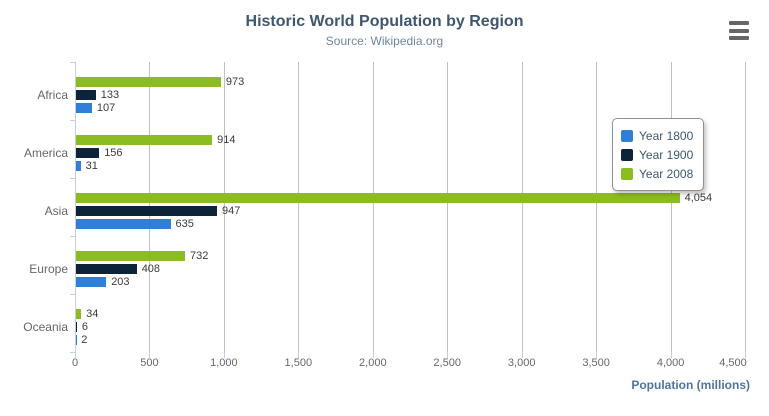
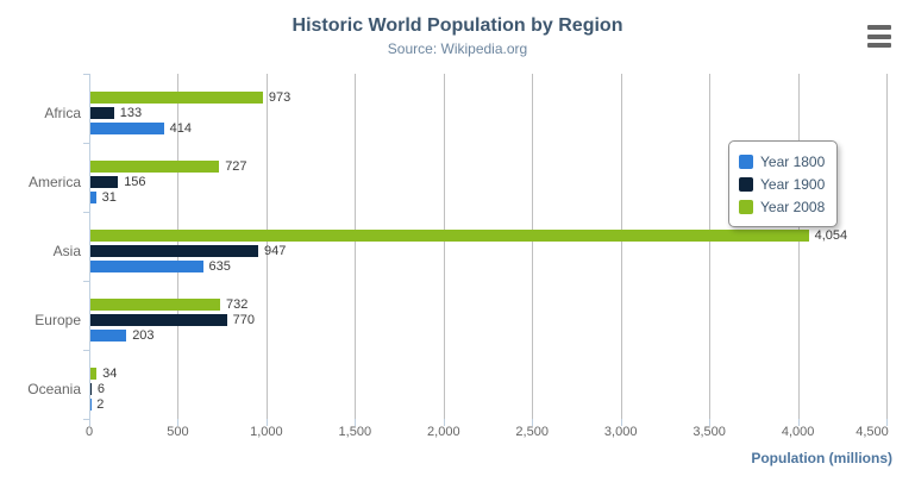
Year 1800/Africa: 107 -> 414
Year 2008/America: 914 -> 727
Year 1900/Europe: 408 -> 770
